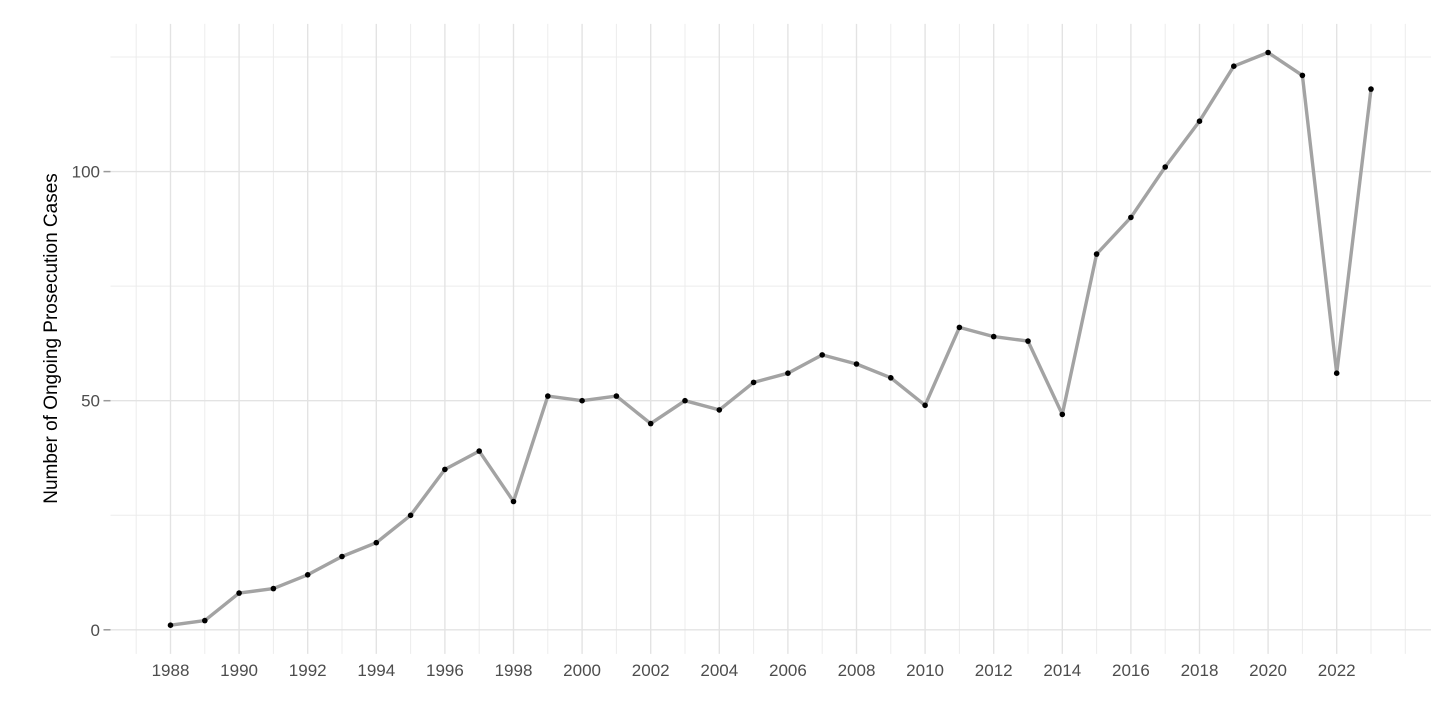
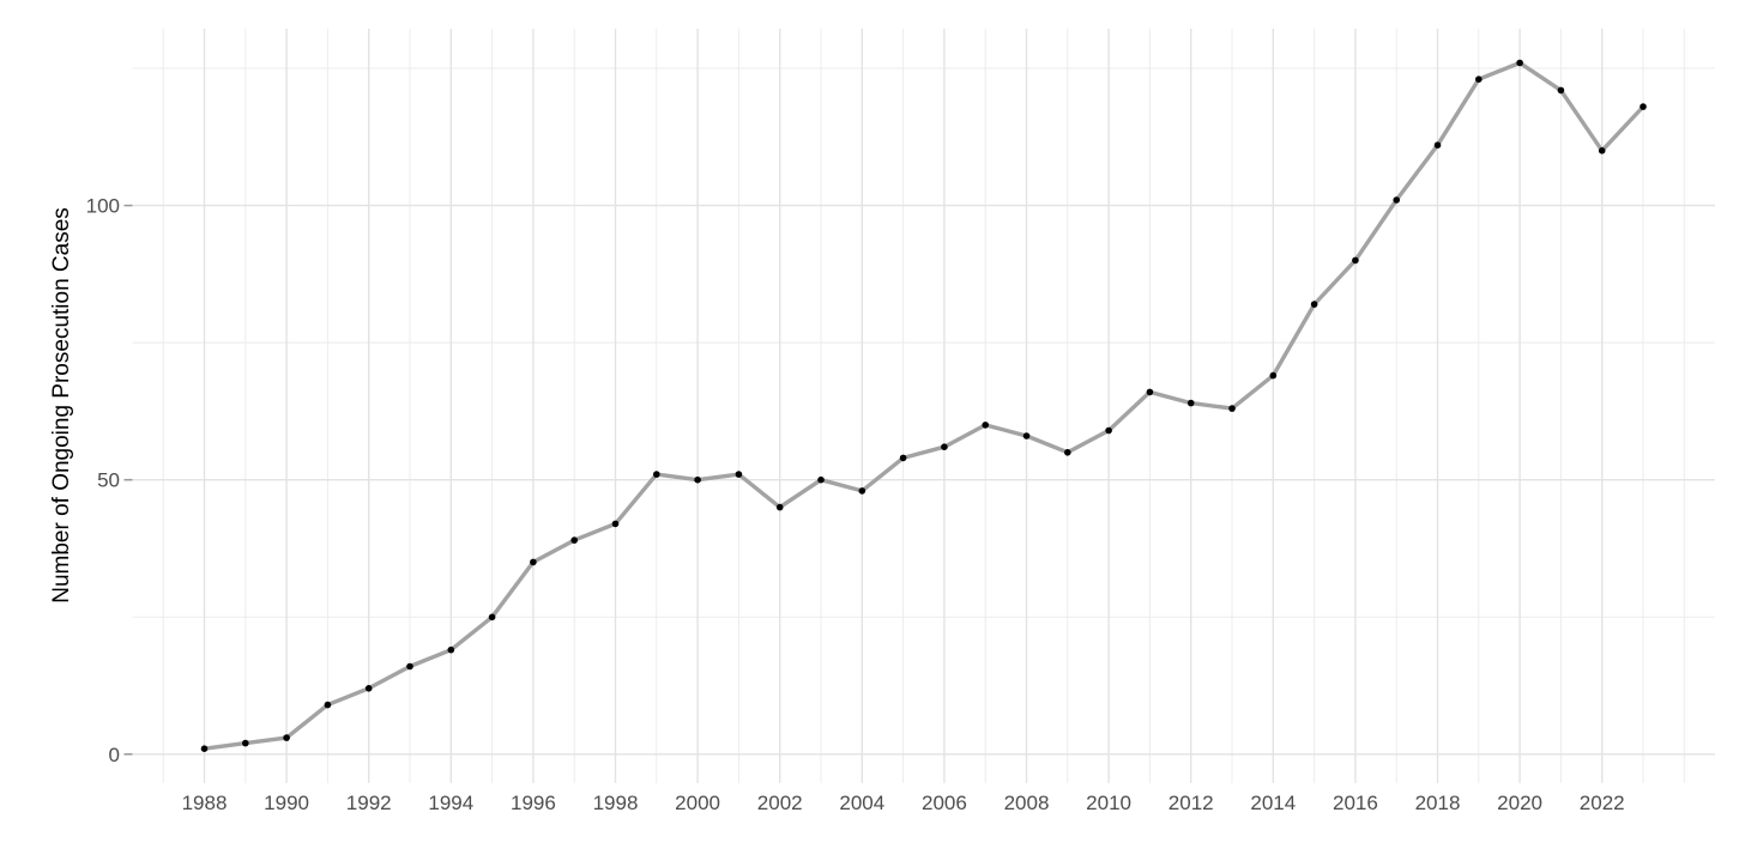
1990: 8 -> 3
1998: 28 -> 42
2010: 49 -> 59
2014: 47 -> 69
2022: 56 -> 110
